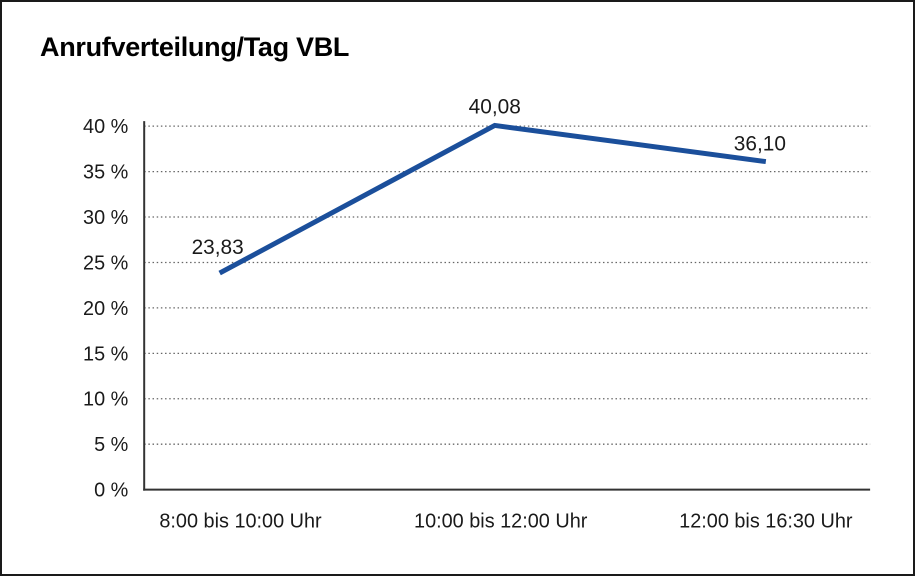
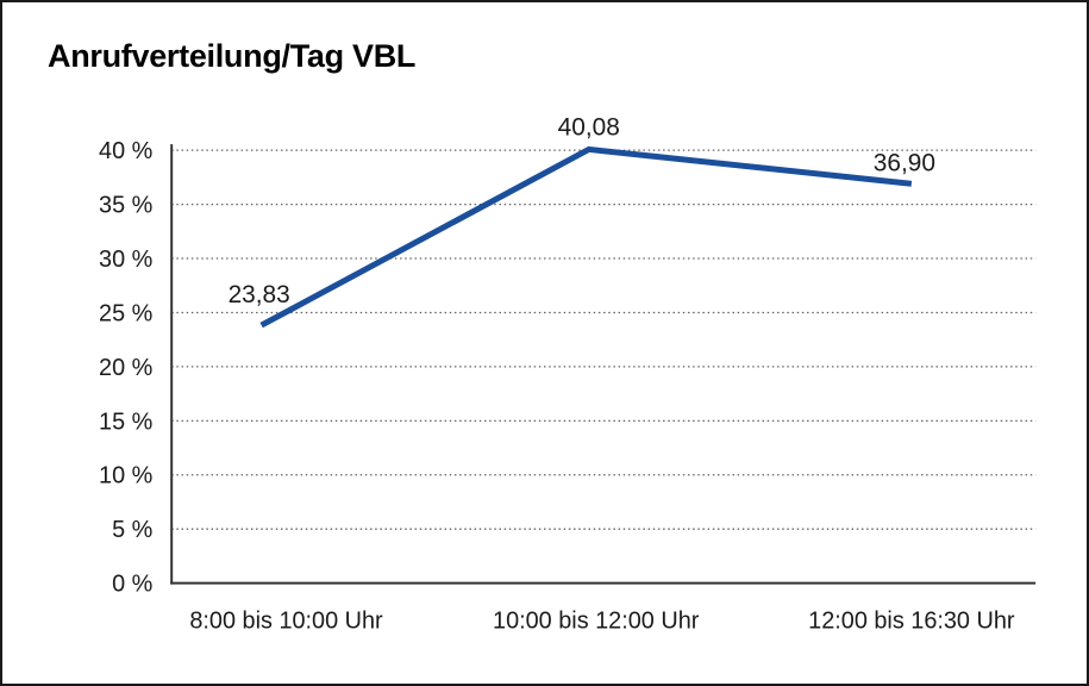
12:00 bis 16:30 Uhr: 36,10 -> 36,90
